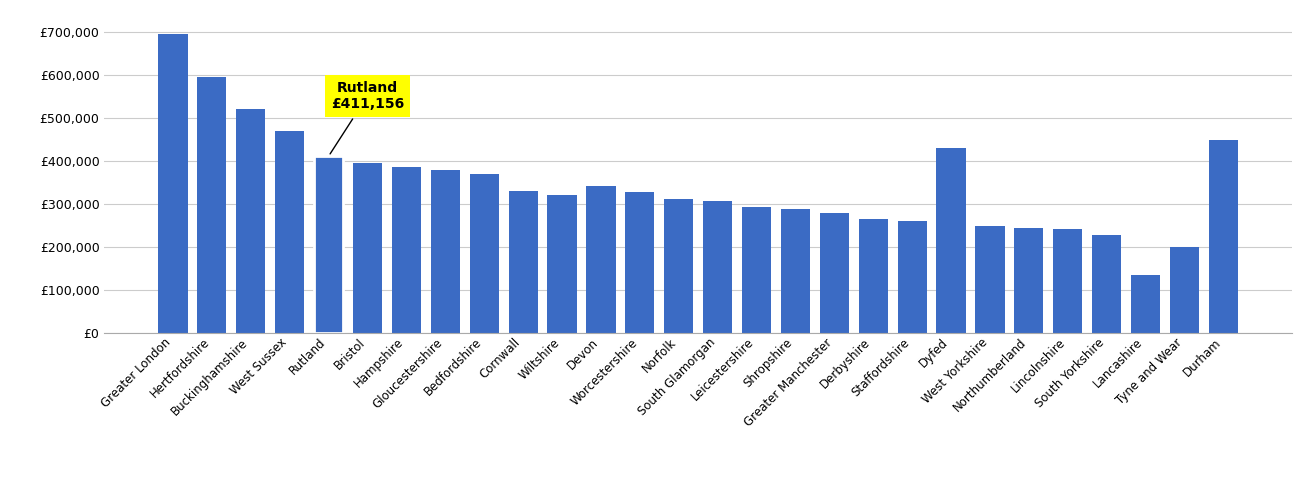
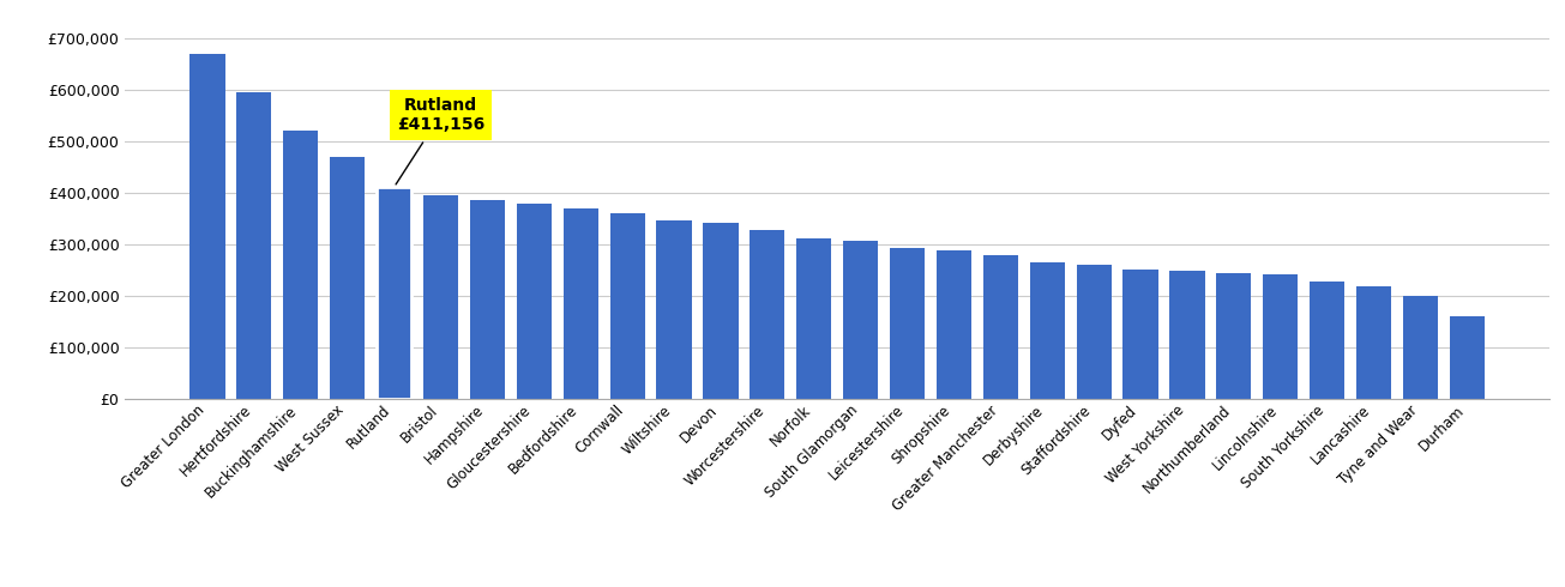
Greater London: £695,000 -> £670,000
Cornwall: £330,000 -> £360,000
Wiltshire: £320,000 -> £347,000
Dyfed: £430,000 -> £252,000
Lancashire: £135,000 -> £218,000
Durham: £450,000 -> £160,000
